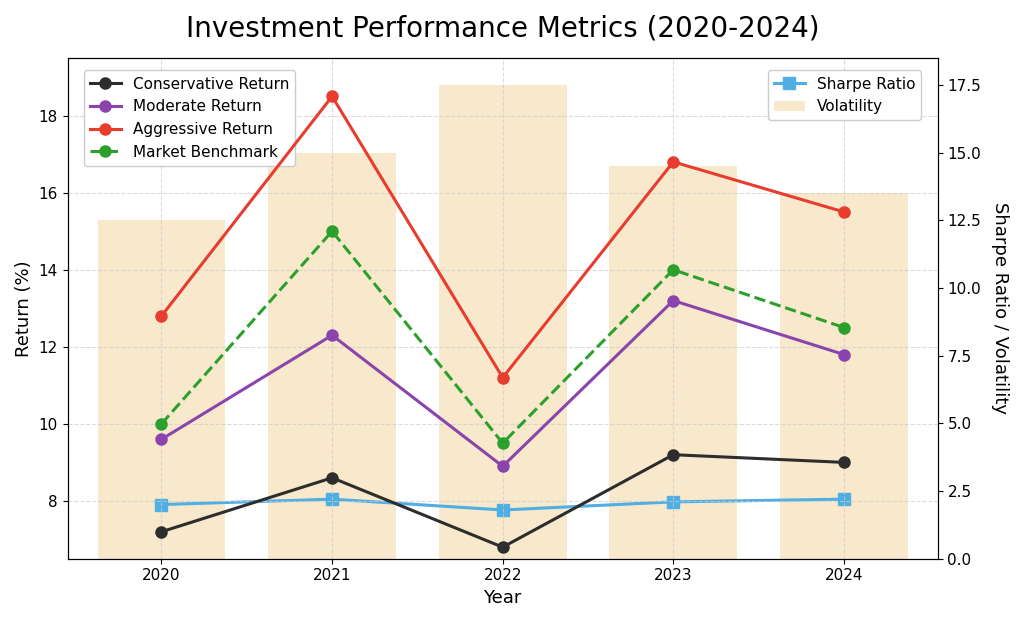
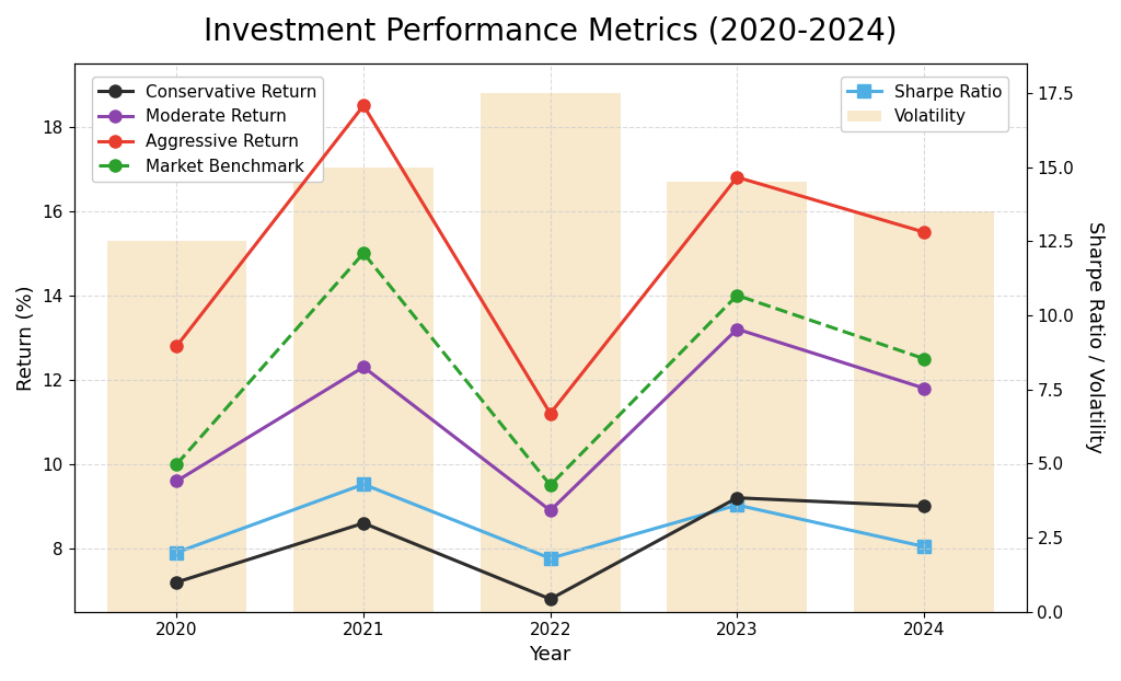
Sharpe Ratio/2021: 2.2 -> 4.3
Sharpe Ratio/2023: 2.1 -> 3.6
